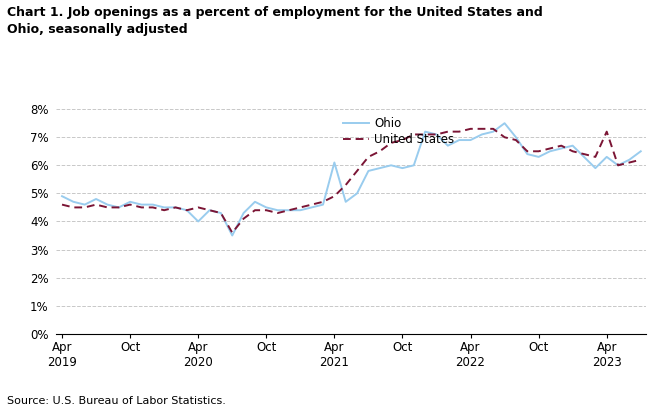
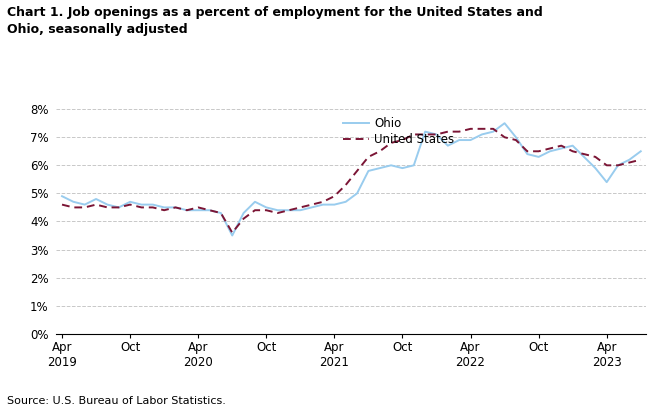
Ohio/Apr 2020: 4.0% -> 4.4%
Ohio/Apr 2021: 6.1% -> 4.6%
Ohio/Apr 2023: 6.3% -> 5.4%
United States/Apr 2023: 7.2% -> 6.0%
